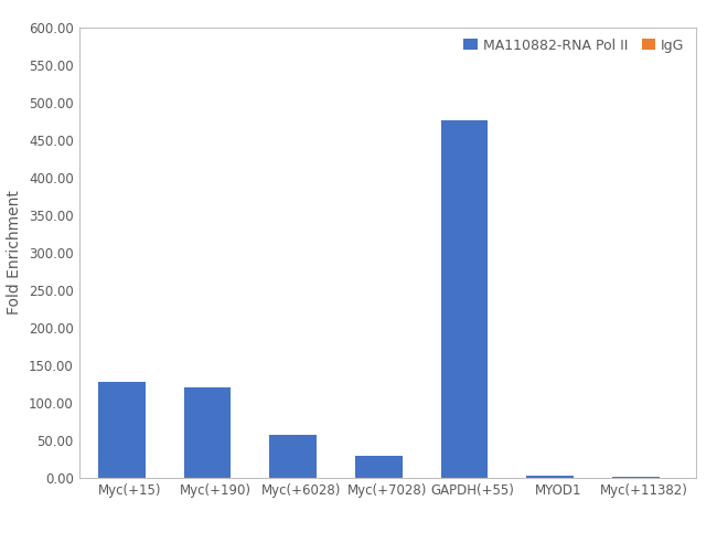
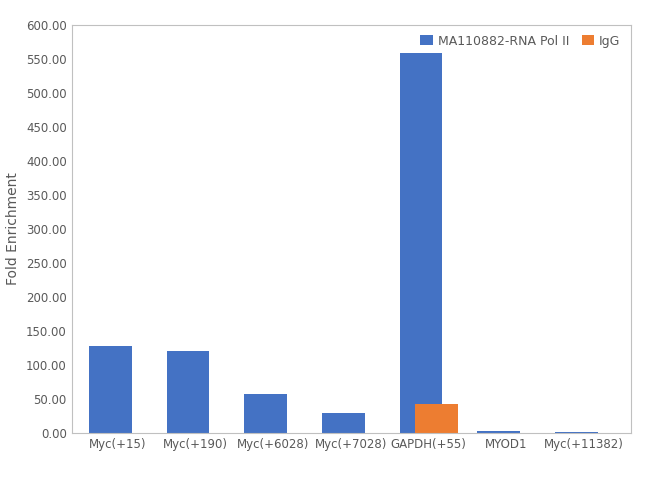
MA110882-RNA Pol II/GAPDH(+55): 476 -> 558
IgG/GAPDH(+55): 0 -> 42
